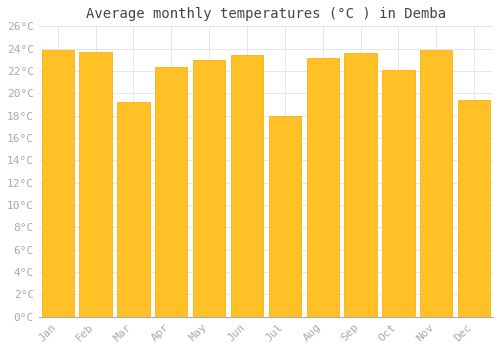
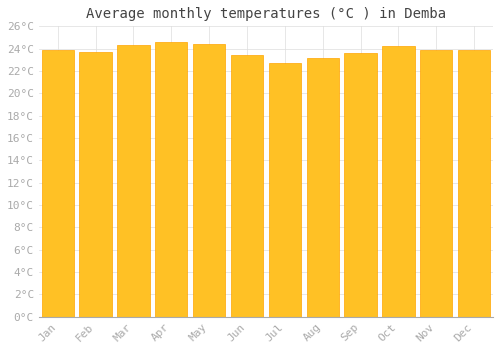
Mar: 19.2°C -> 24.3°C
Apr: 22.4°C -> 24.6°C
May: 23.0°C -> 24.4°C
Jul: 18.0°C -> 22.7°C
Oct: 22.1°C -> 24.2°C
Dec: 19.4°C -> 23.9°C
